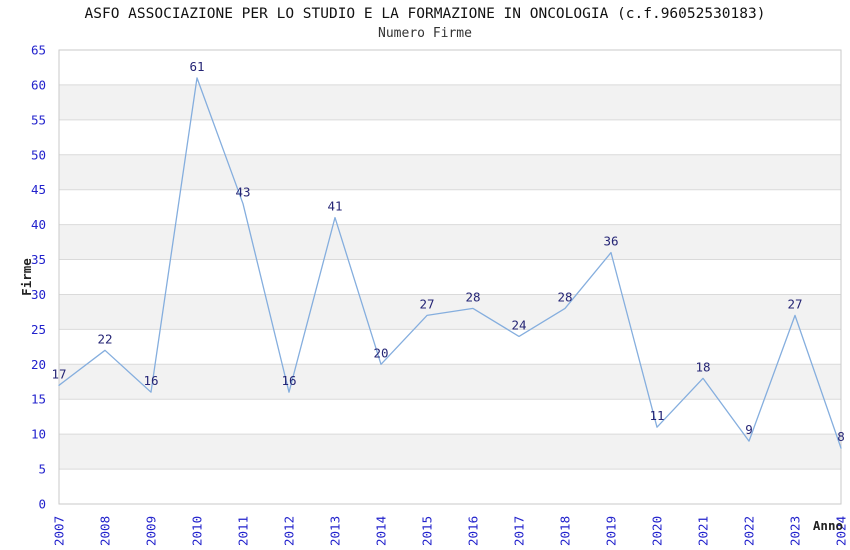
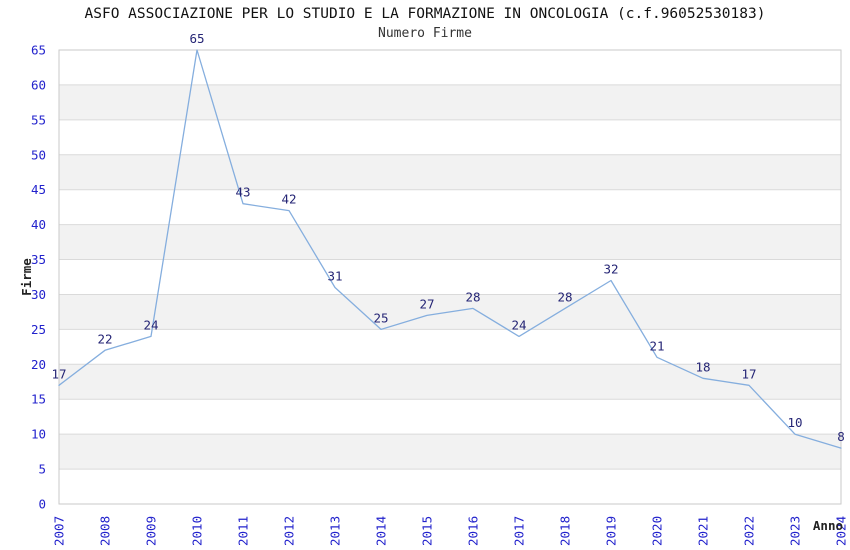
2009: 16 -> 24
2010: 61 -> 65
2012: 16 -> 42
2013: 41 -> 31
2014: 20 -> 25
2019: 36 -> 32
2020: 11 -> 21
2022: 9 -> 17
2023: 27 -> 10
